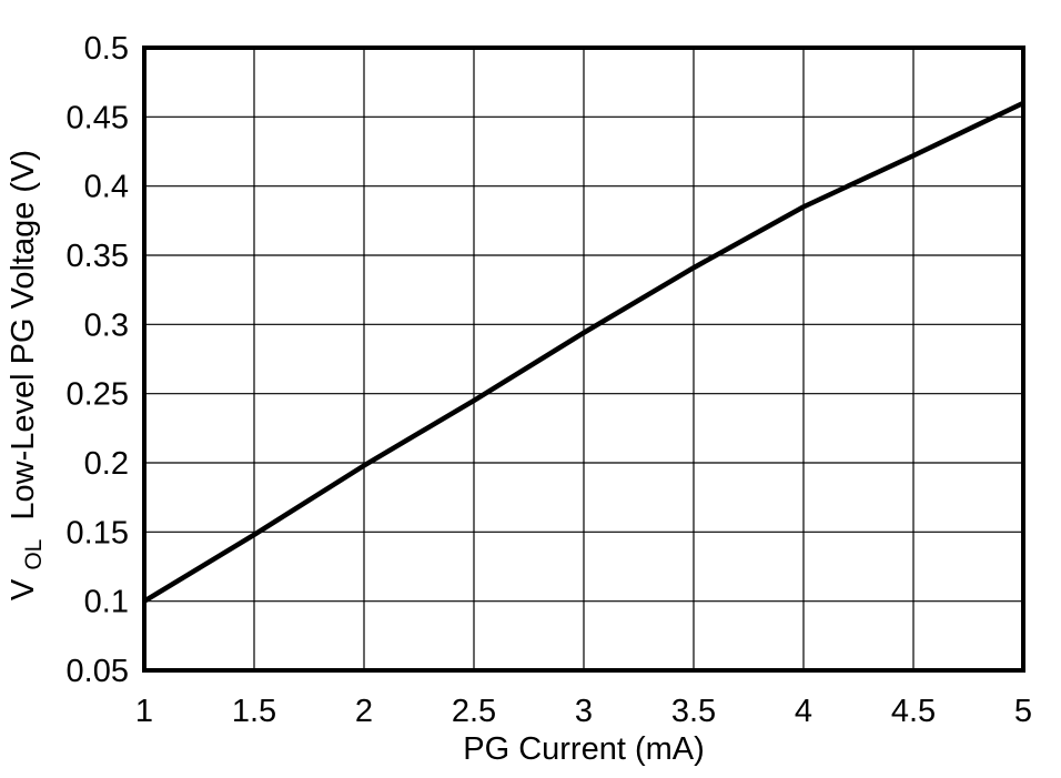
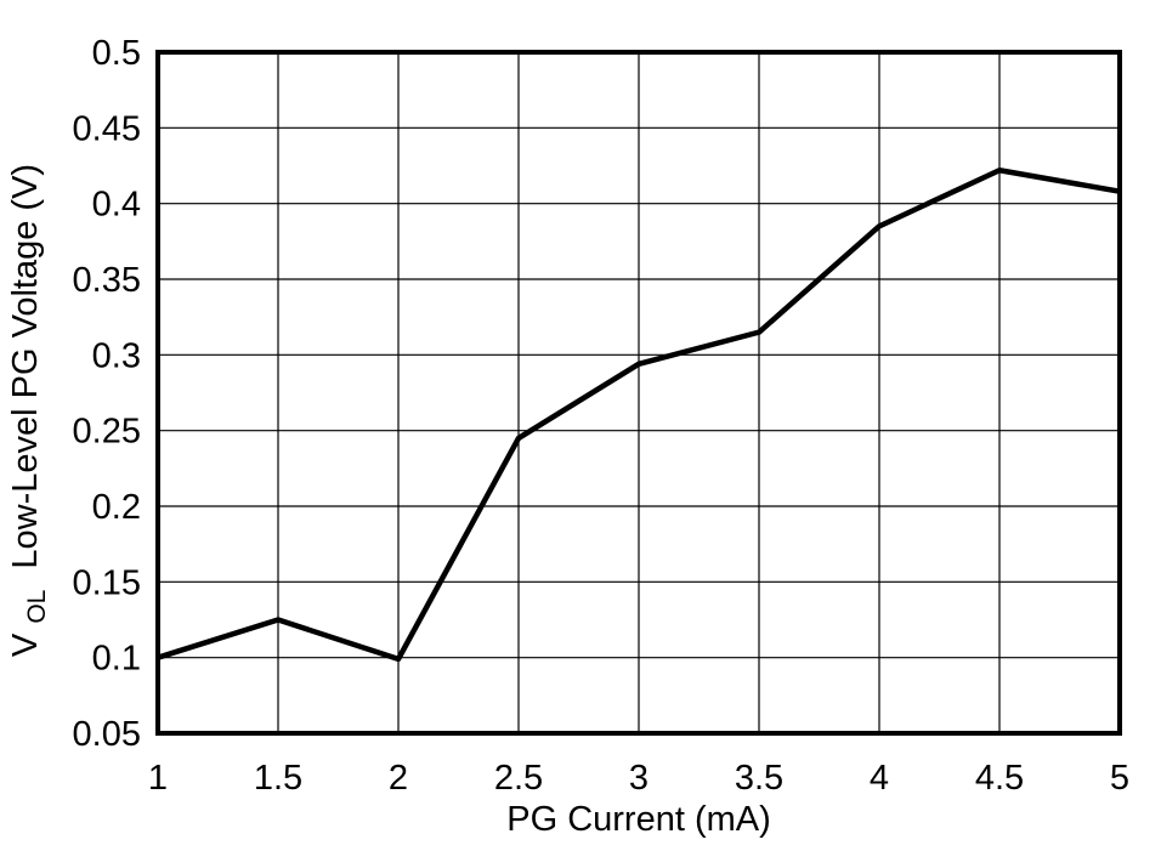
1.5: 0.148 -> 0.125
2: 0.198 -> 0.099
3.5: 0.341 -> 0.315
5: 0.460 -> 0.408
